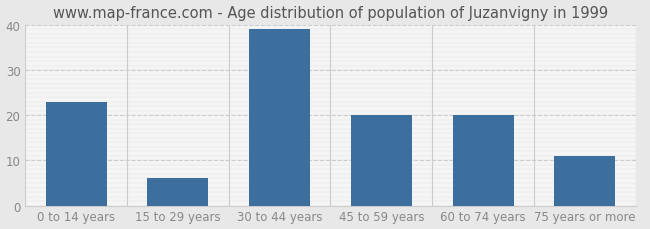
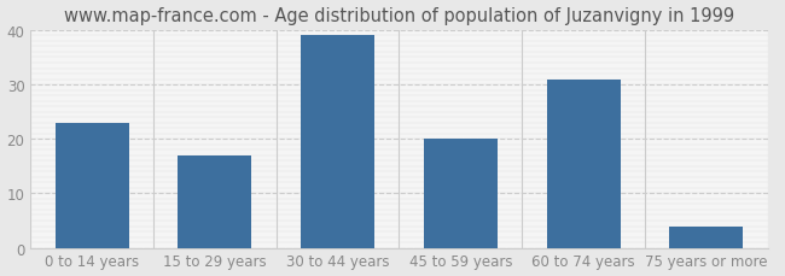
15 to 29 years: 6 -> 17
60 to 74 years: 20 -> 31
75 years or more: 11 -> 4
